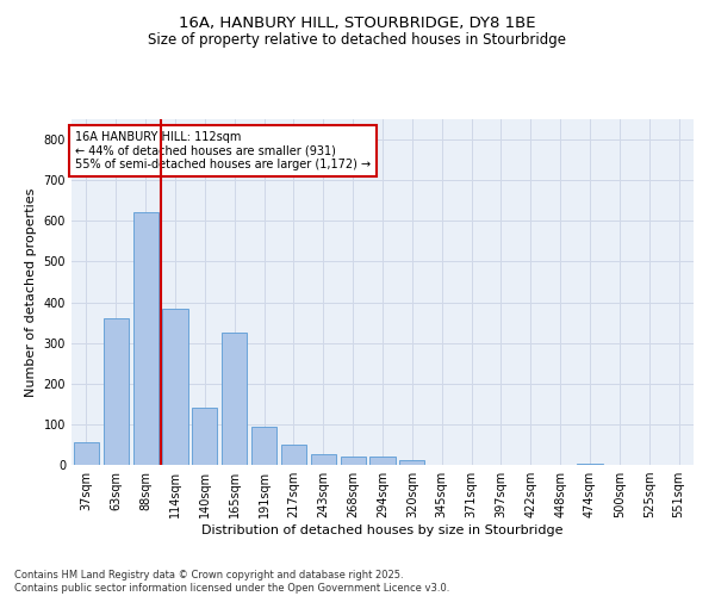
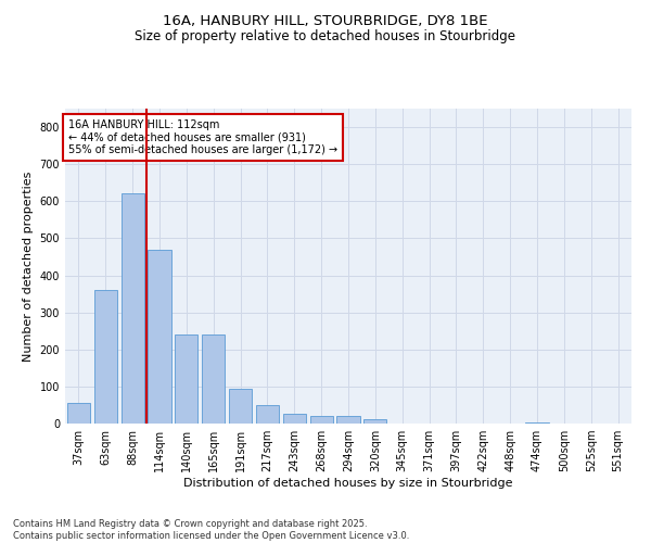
114sqm: 385 -> 470
140sqm: 140 -> 240
165sqm: 325 -> 240
